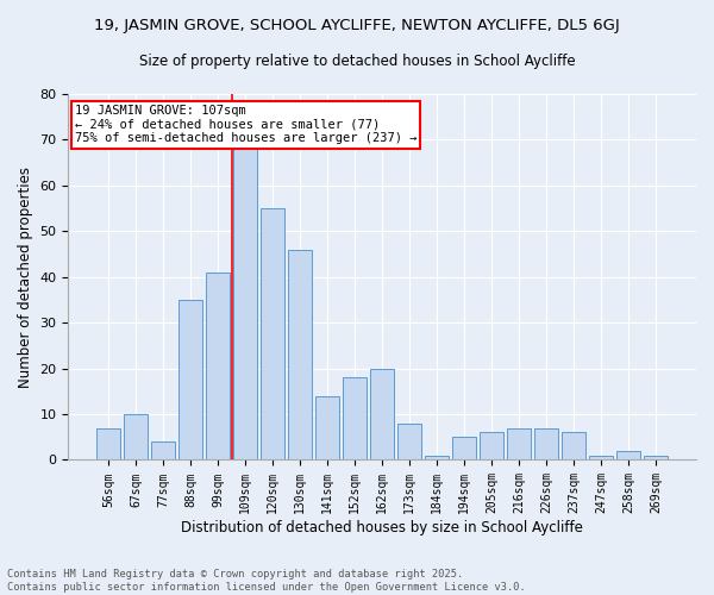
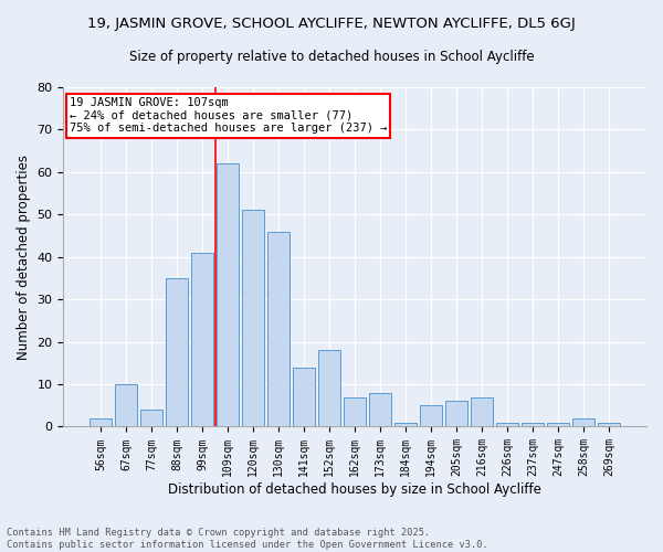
56sqm: 7 -> 2
109sqm: 68 -> 62
120sqm: 55 -> 51
162sqm: 20 -> 7
226sqm: 7 -> 1
237sqm: 6 -> 1
